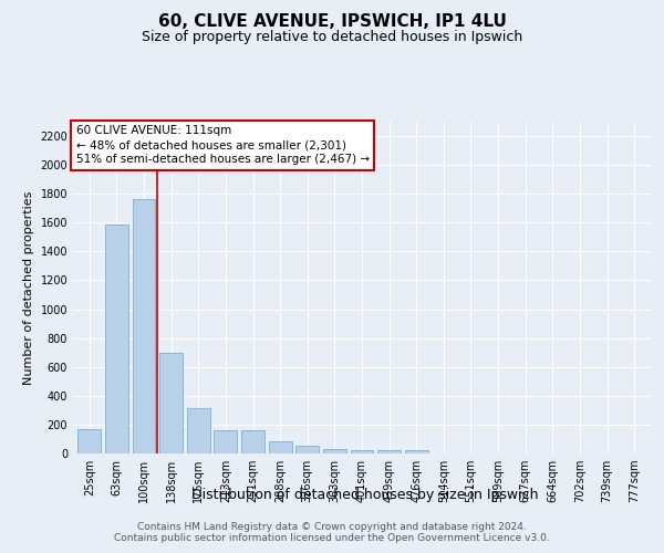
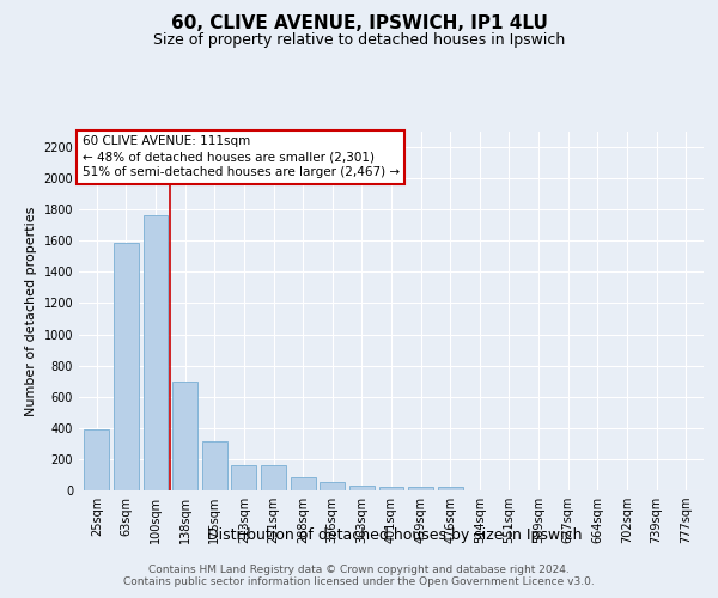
25sqm: 160 -> 390
